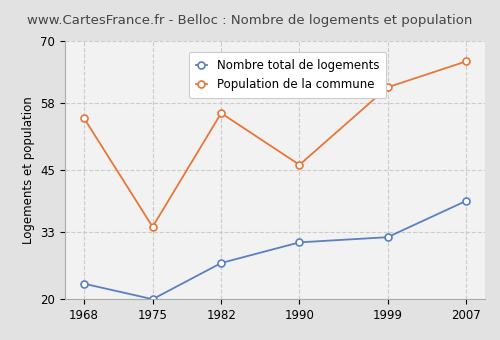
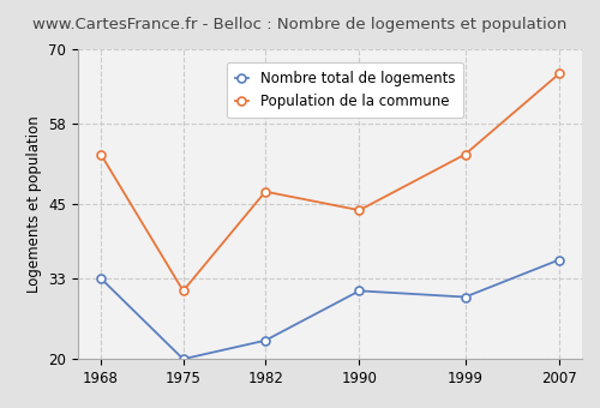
Nombre total de logements/1968: 23 -> 33
Population de la commune/1968: 55 -> 53
Population de la commune/1975: 34 -> 31
Nombre total de logements/1982: 27 -> 23
Population de la commune/1982: 56 -> 47
Population de la commune/1990: 46 -> 44
Nombre total de logements/1999: 32 -> 30
Population de la commune/1999: 61 -> 53
Nombre total de logements/2007: 39 -> 36
